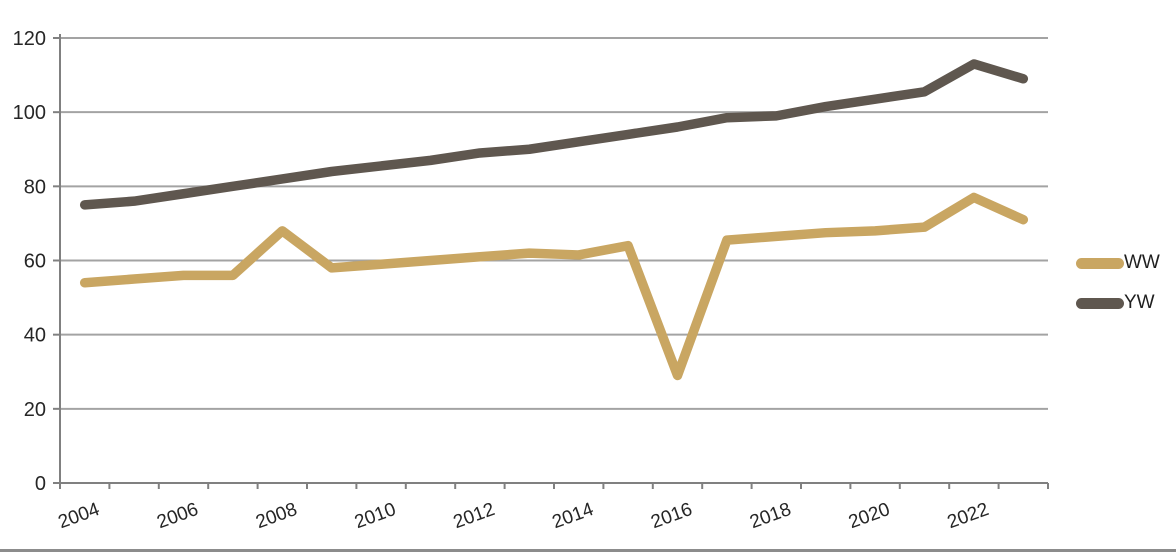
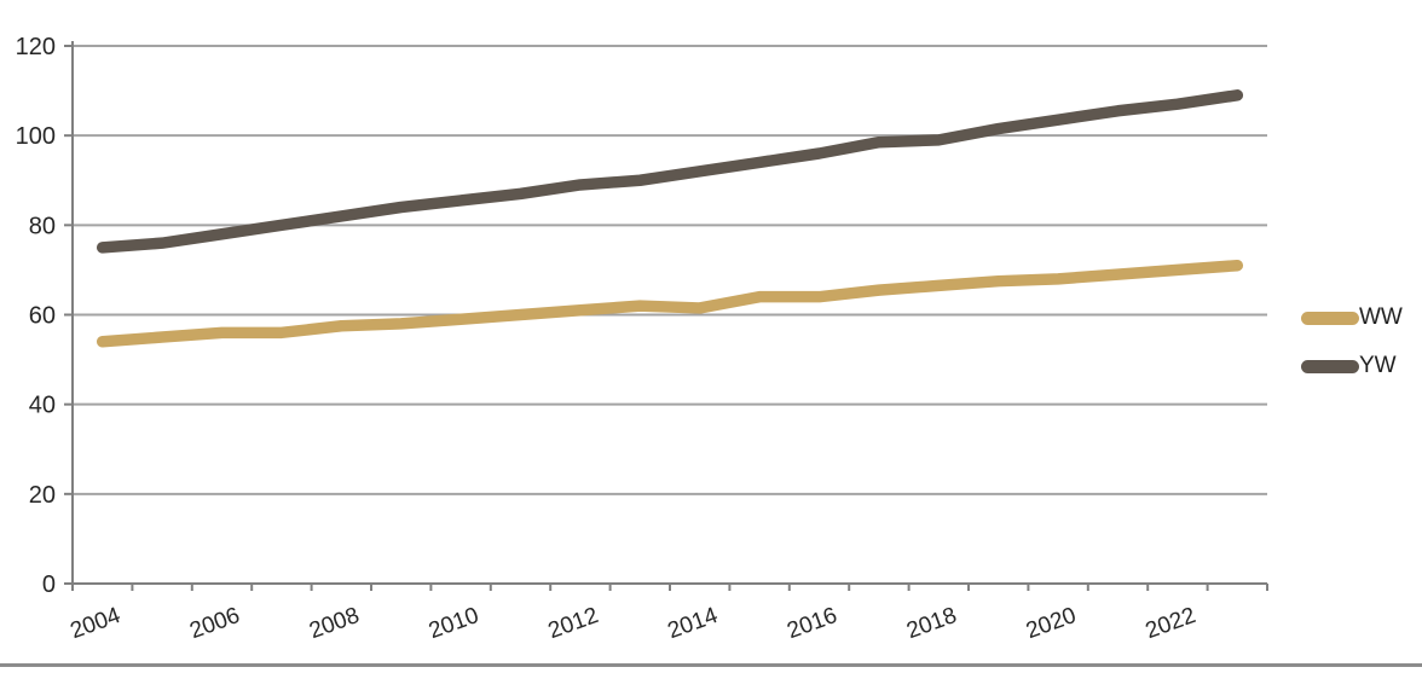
WW/2008: 68 -> 58
WW/2016: 29 -> 64
WW/2022: 77 -> 70
YW/2022: 113 -> 107
